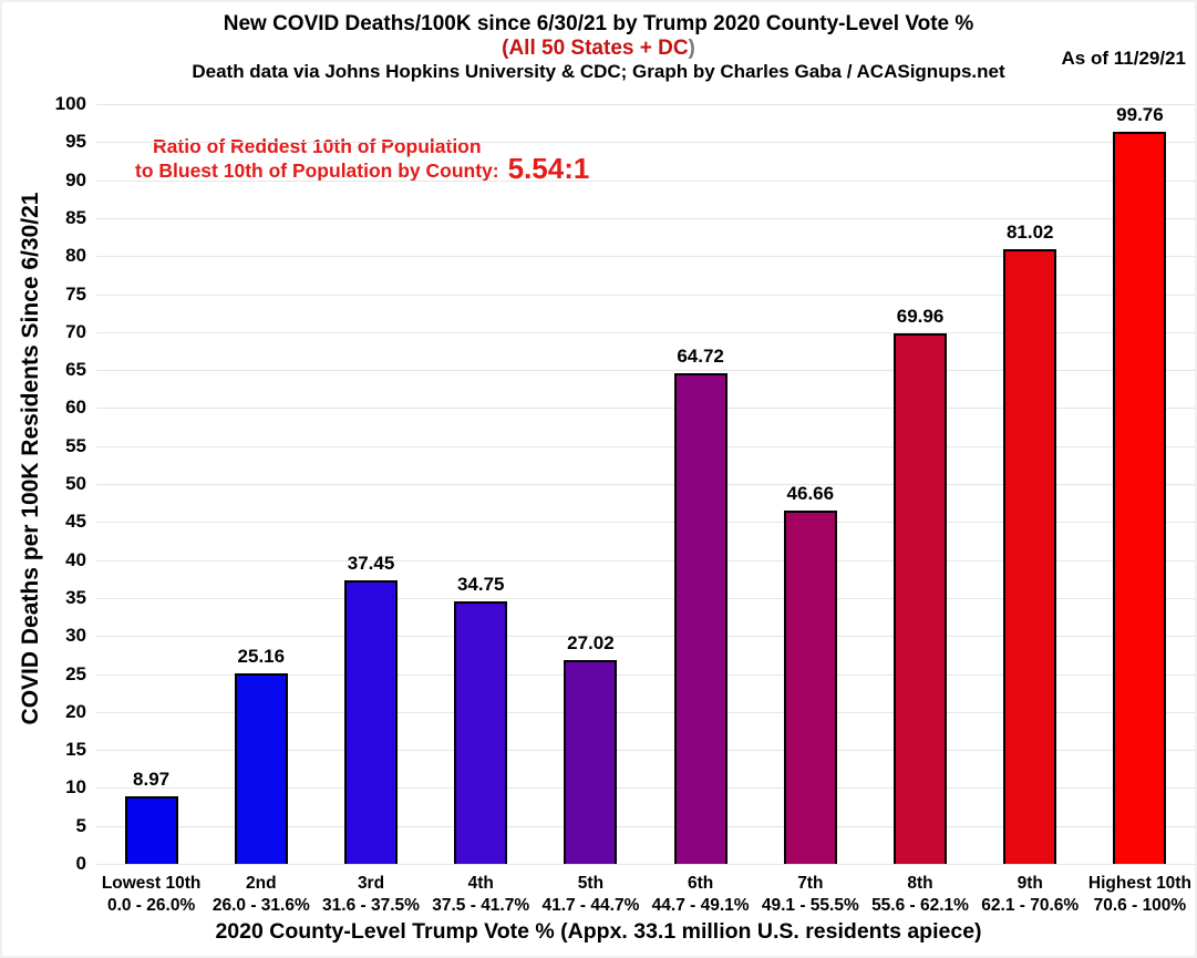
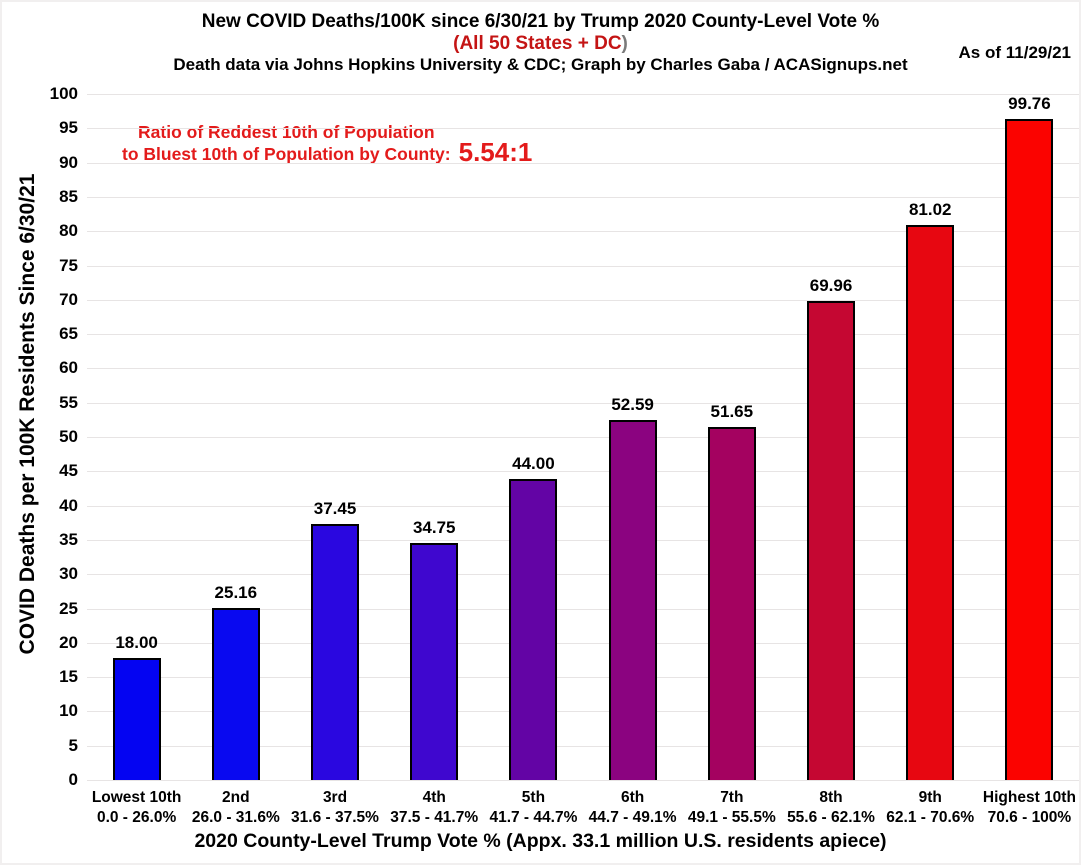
Lowest 10th: 8.97 -> 18.00
5th: 27.02 -> 44.00
6th: 64.72 -> 52.59
7th: 46.66 -> 51.65
